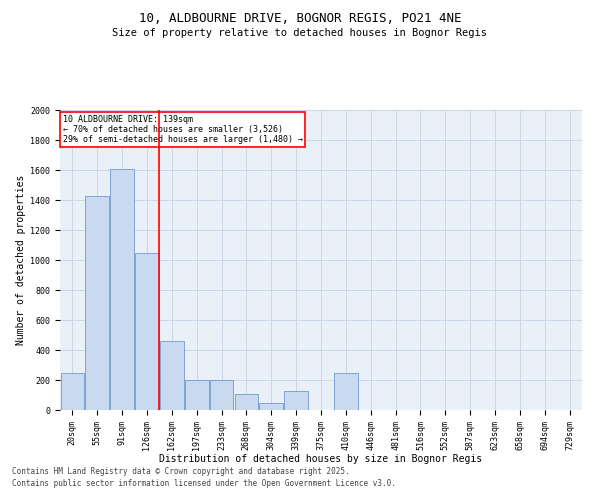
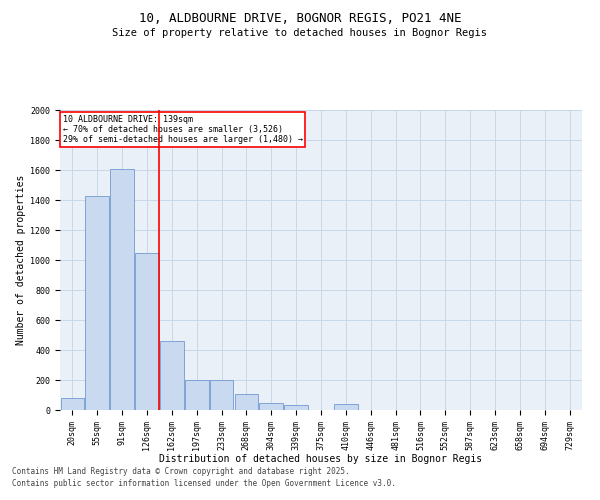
20sqm: 250 -> 80
339sqm: 130 -> 40
410sqm: 250 -> 40
